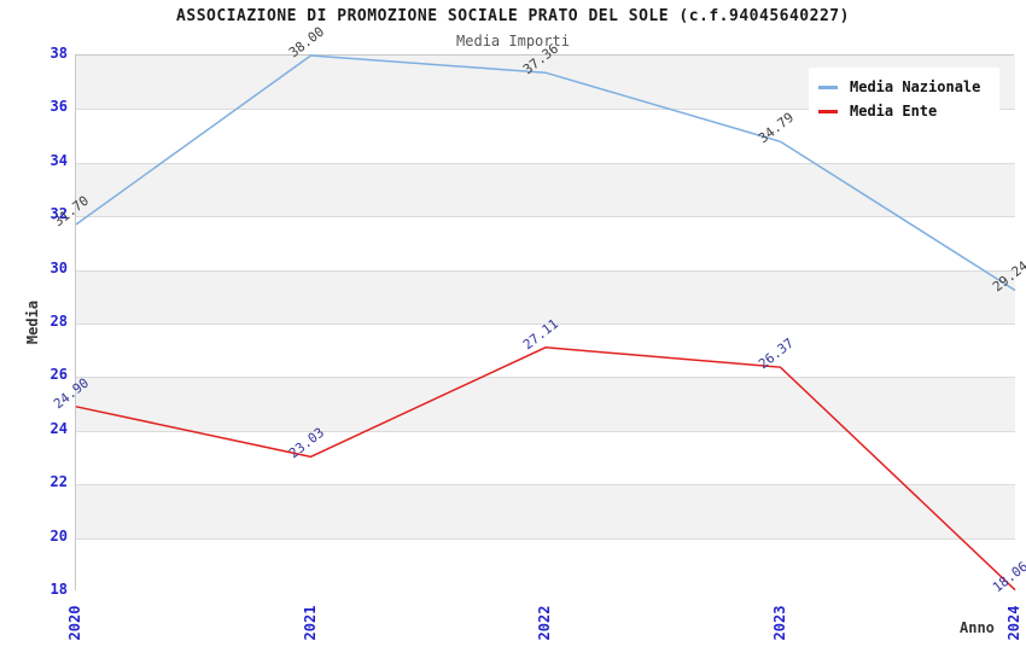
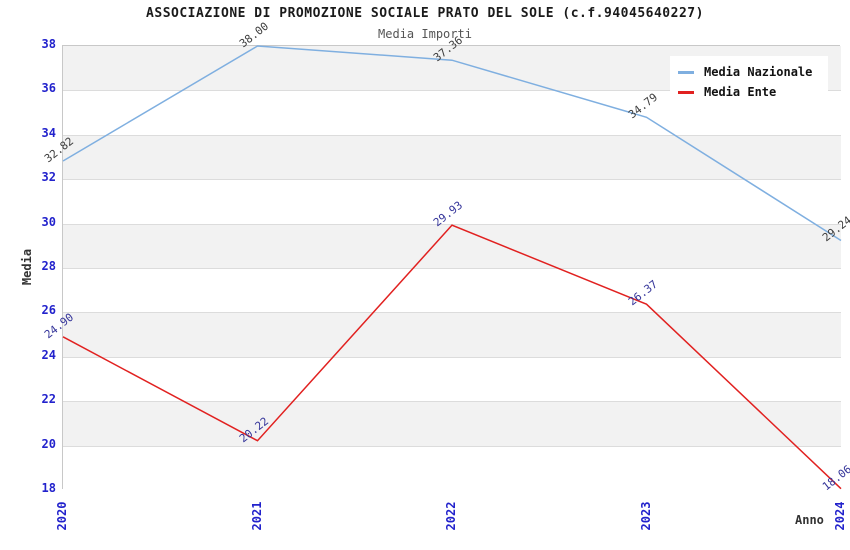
Media Nazionale/2020: 31.70 -> 32.82
Media Ente/2021: 23.03 -> 20.22
Media Ente/2022: 27.11 -> 29.93
